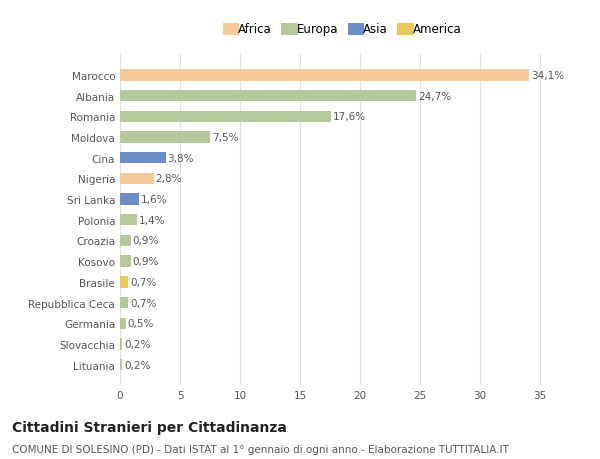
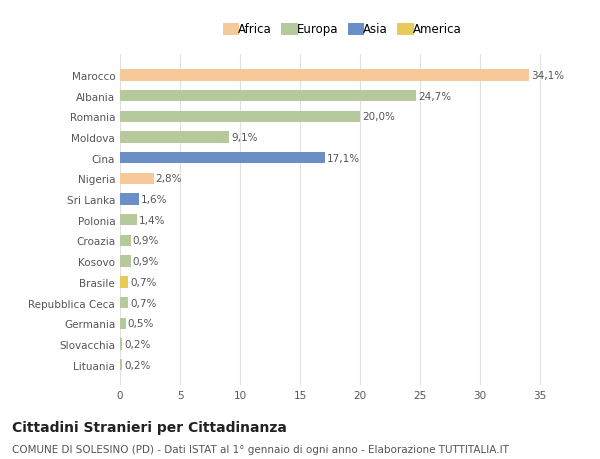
Romania: 17,6% -> 20,0%
Moldova: 7,5% -> 9,1%
Cina: 3,8% -> 17,1%
